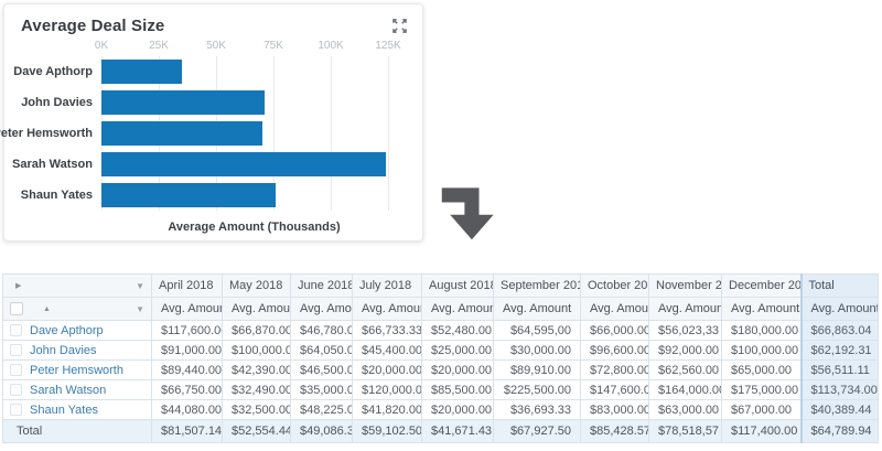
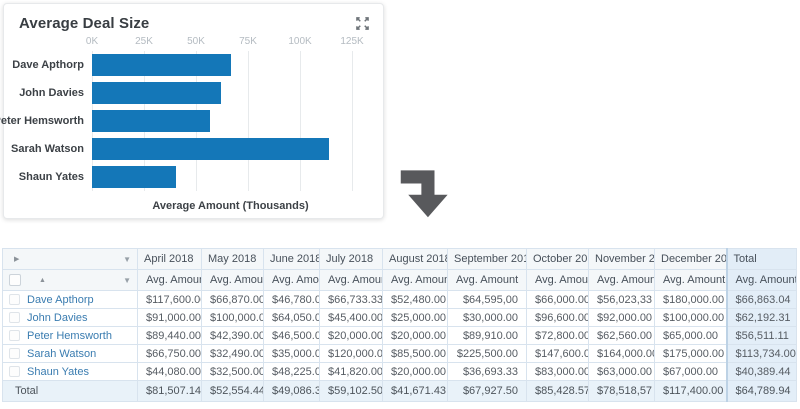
Dave Apthorp: 35K -> 67K
John Davies: 71K -> 62K
Peter Hemsworth: 70K -> 57K
Sarah Watson: 124K -> 114K
Shaun Yates: 76K -> 40K
